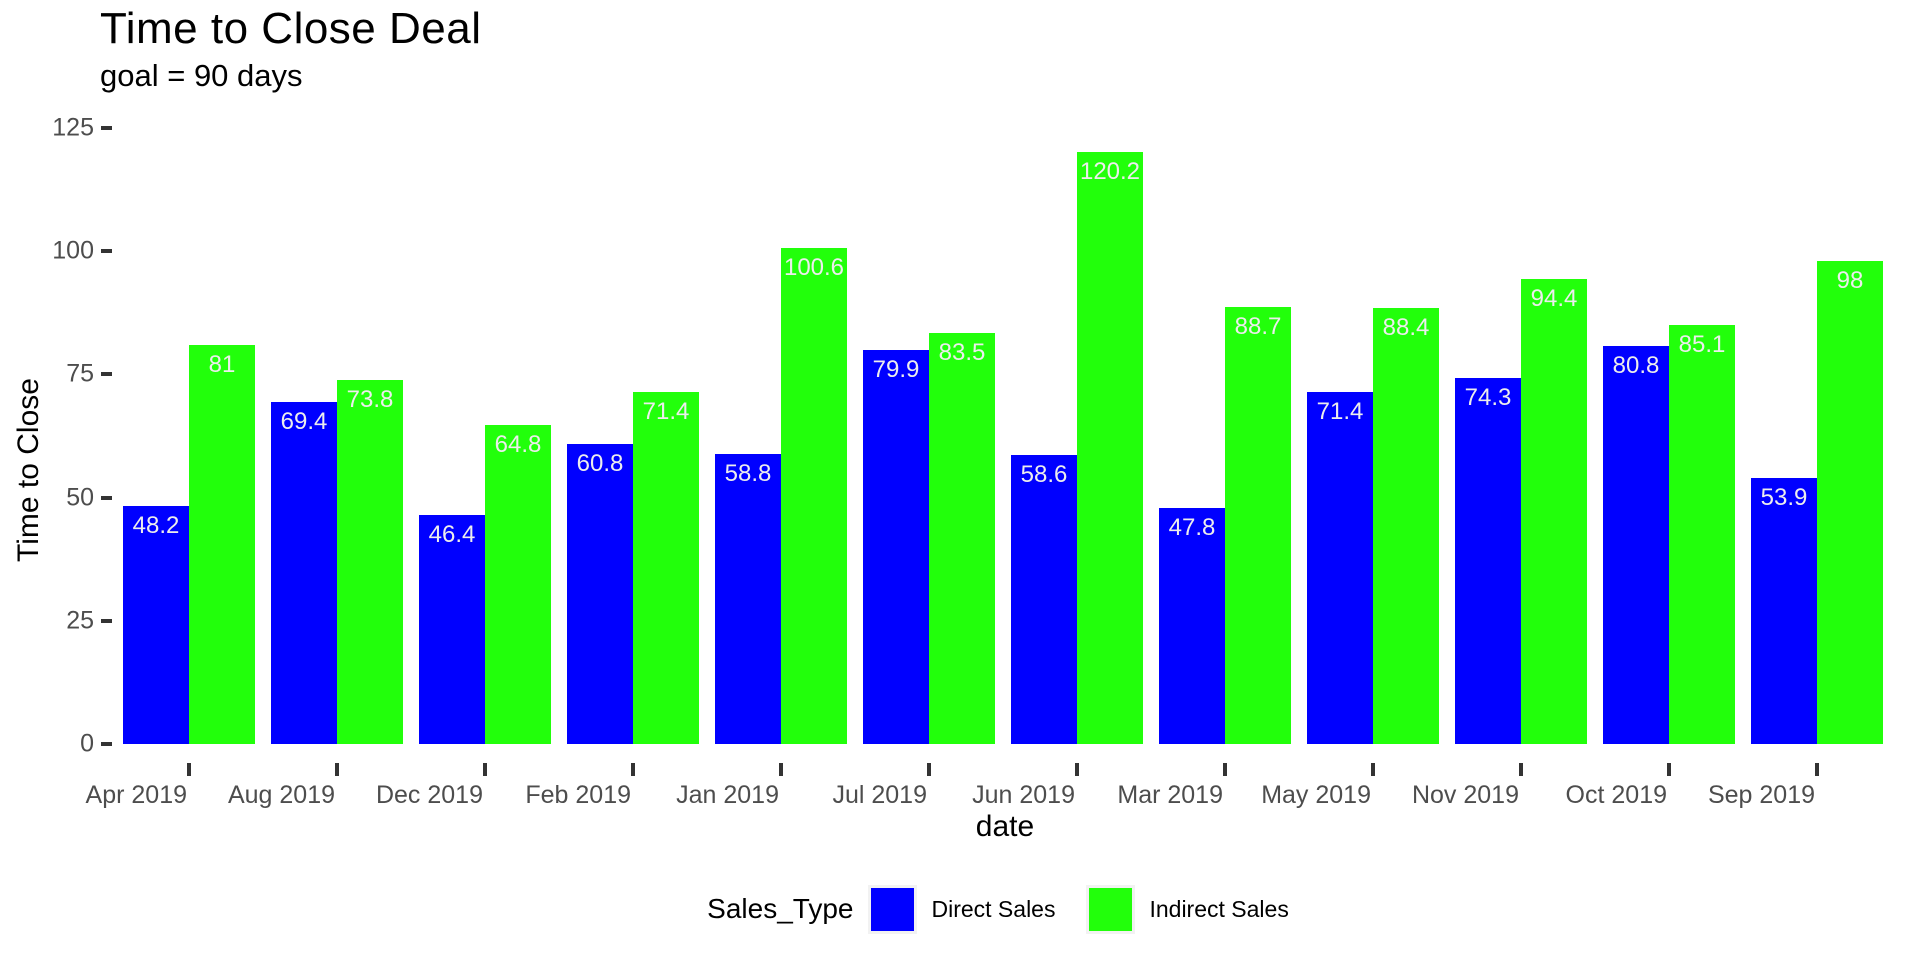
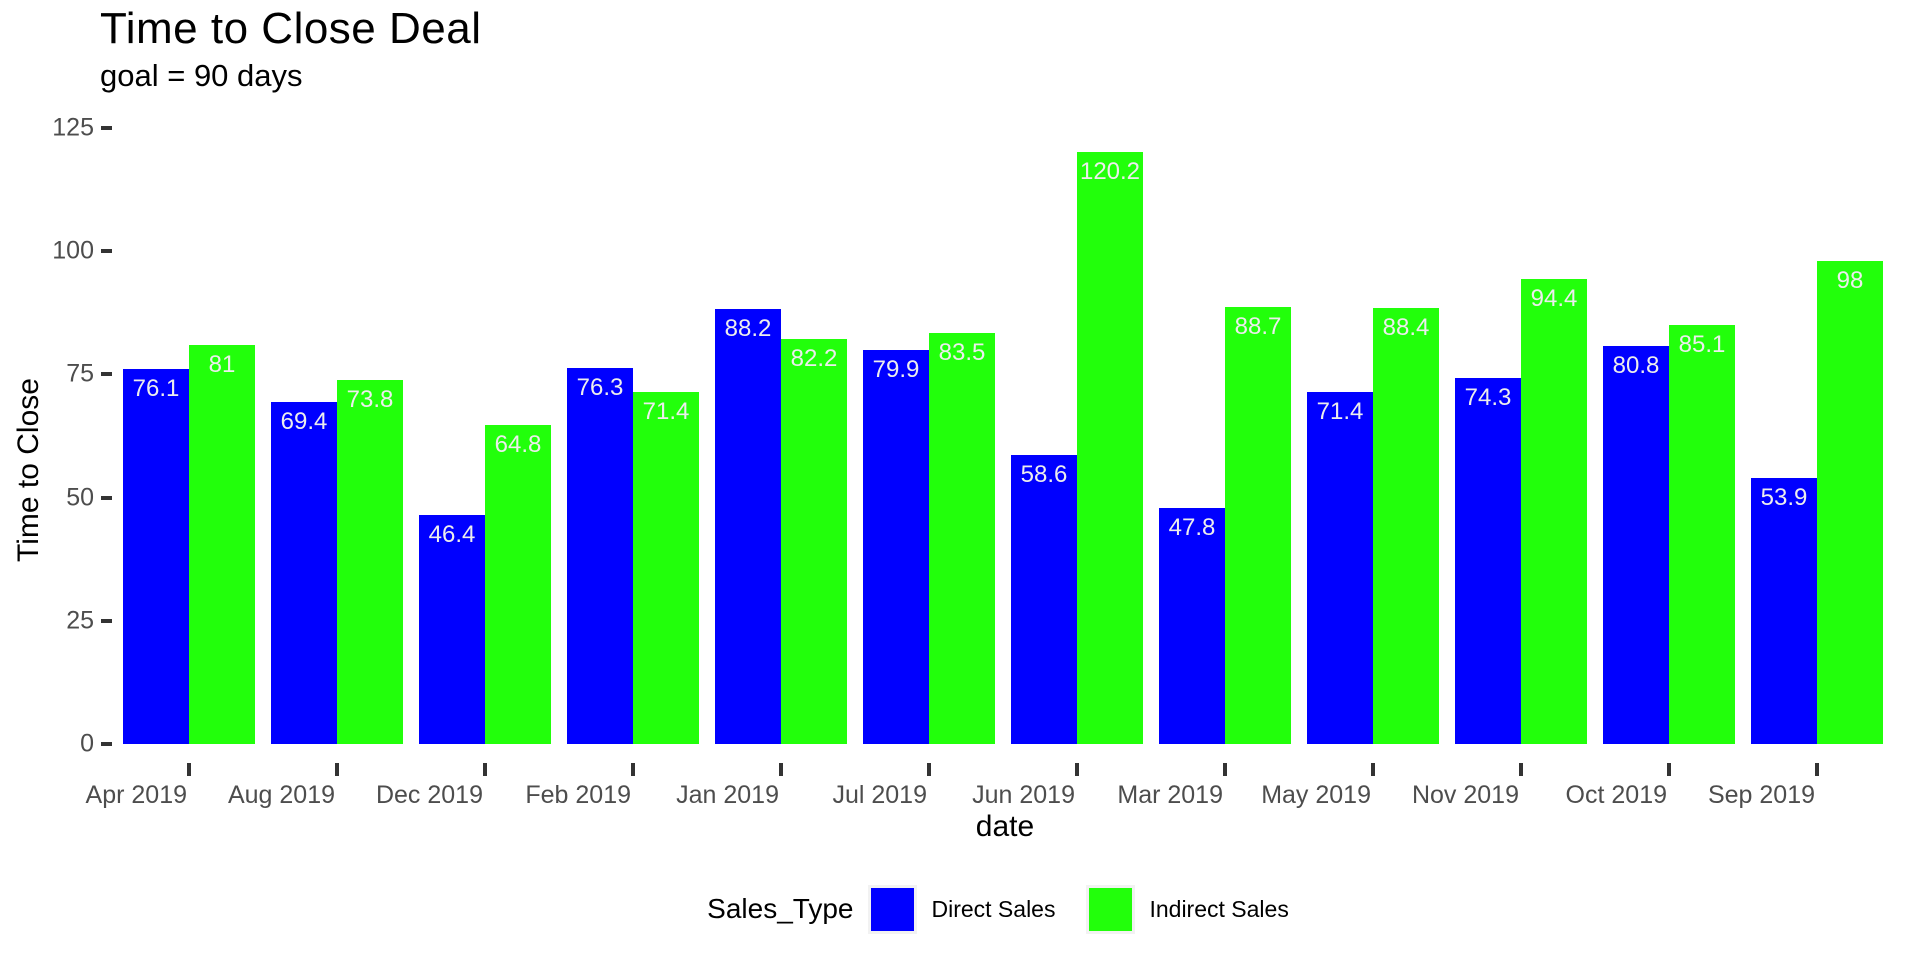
Direct Sales/Apr 2019: 48.2 -> 76.1
Direct Sales/Feb 2019: 60.8 -> 76.3
Direct Sales/Jan 2019: 58.8 -> 88.2
Indirect Sales/Jan 2019: 100.6 -> 82.2
